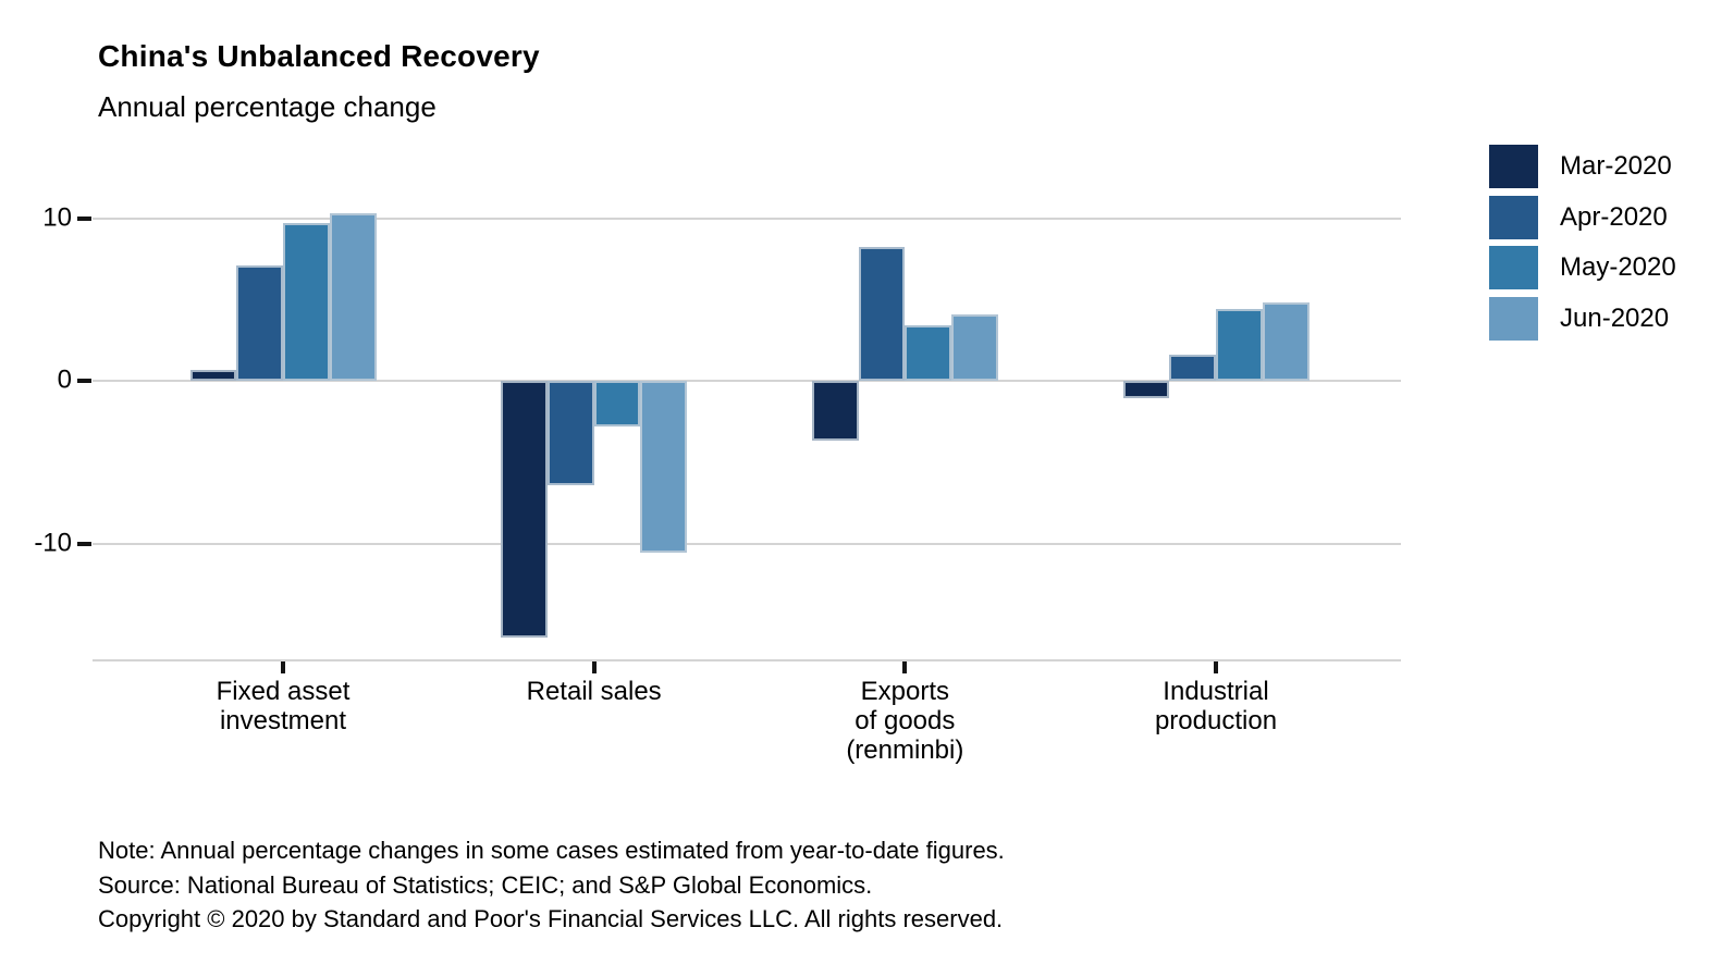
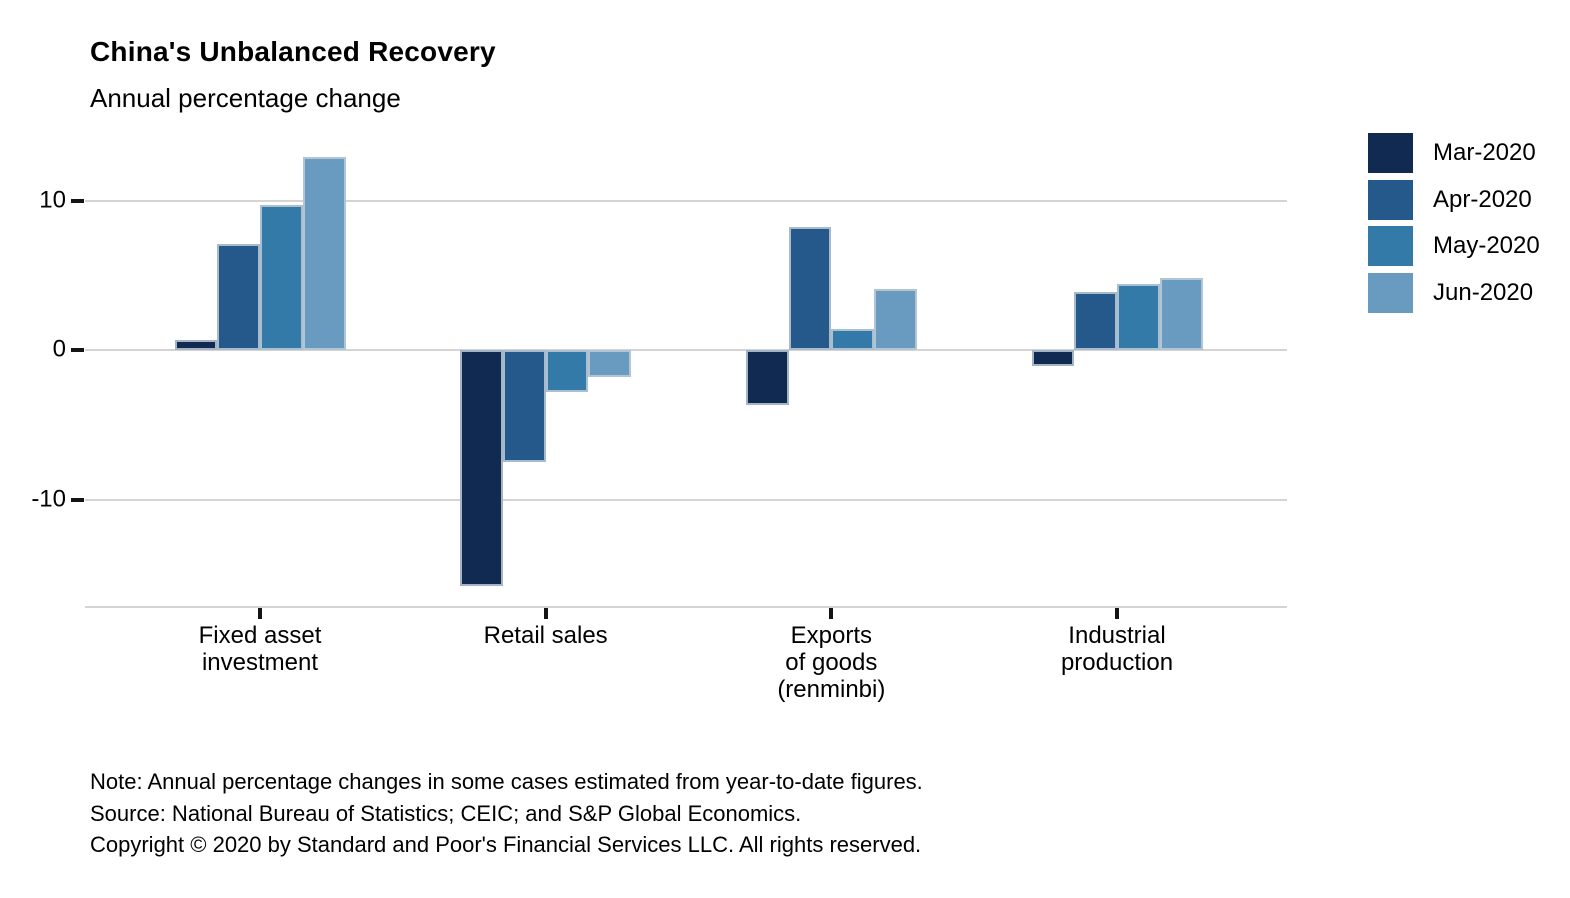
Jun-2020/Fixed asset investment: 10.3 -> 12.9
Apr-2020/Retail sales: -6.4 -> -7.5
Jun-2020/Retail sales: -10.6 -> -1.8
May-2020/Exports of goods (renminbi): 3.4 -> 1.4
Apr-2020/Industrial production: 1.6 -> 3.9
